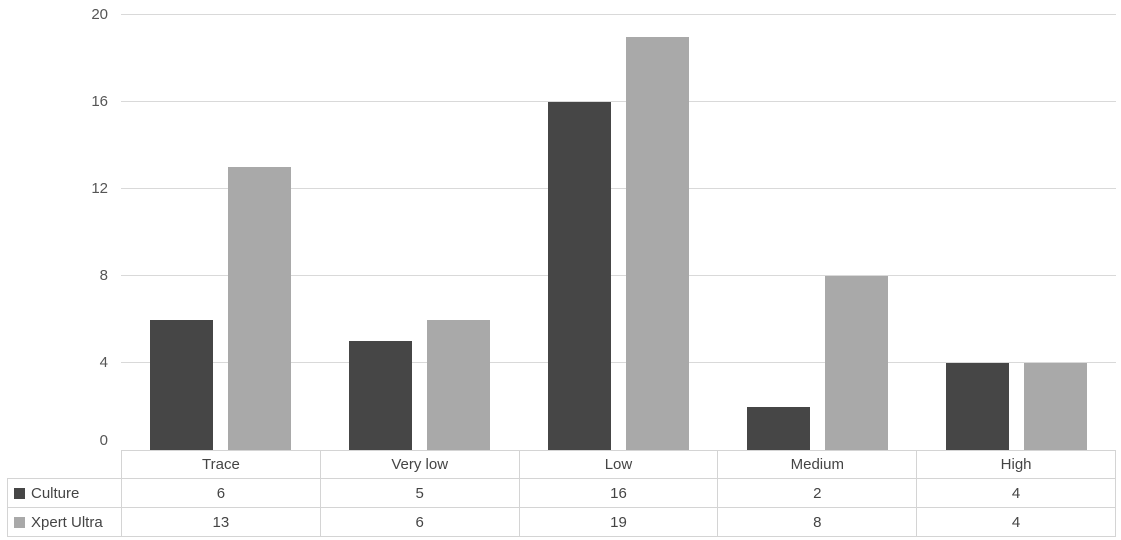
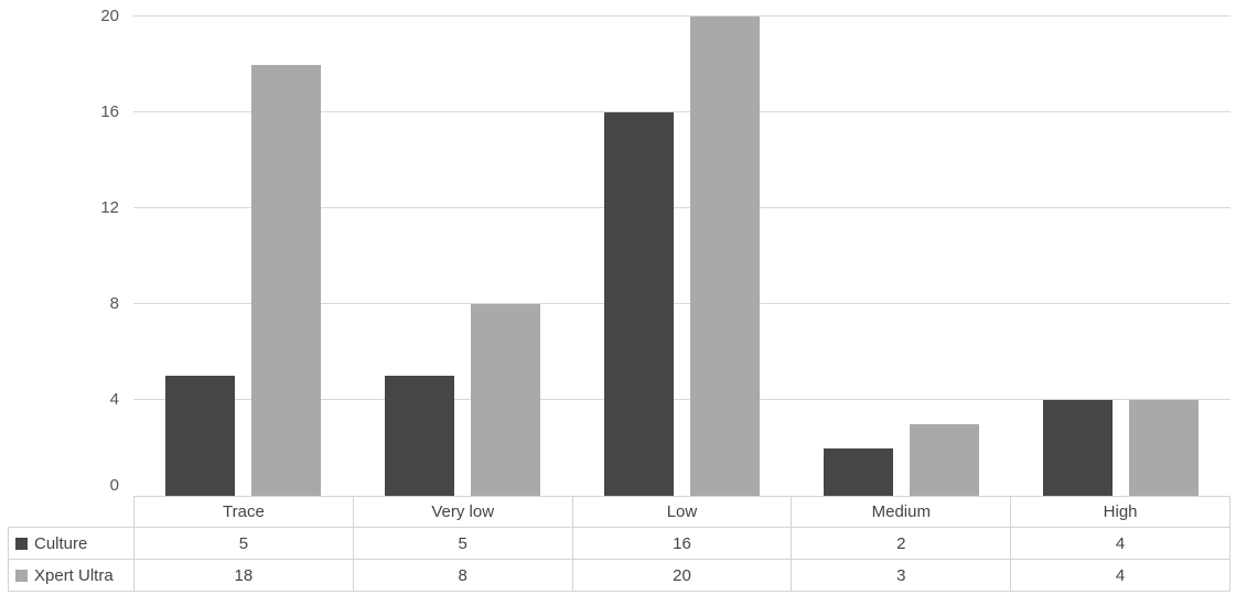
Culture/Trace: 6 -> 5
Xpert Ultra/Trace: 13 -> 18
Xpert Ultra/Very low: 6 -> 8
Xpert Ultra/Low: 19 -> 20
Xpert Ultra/Medium: 8 -> 3
